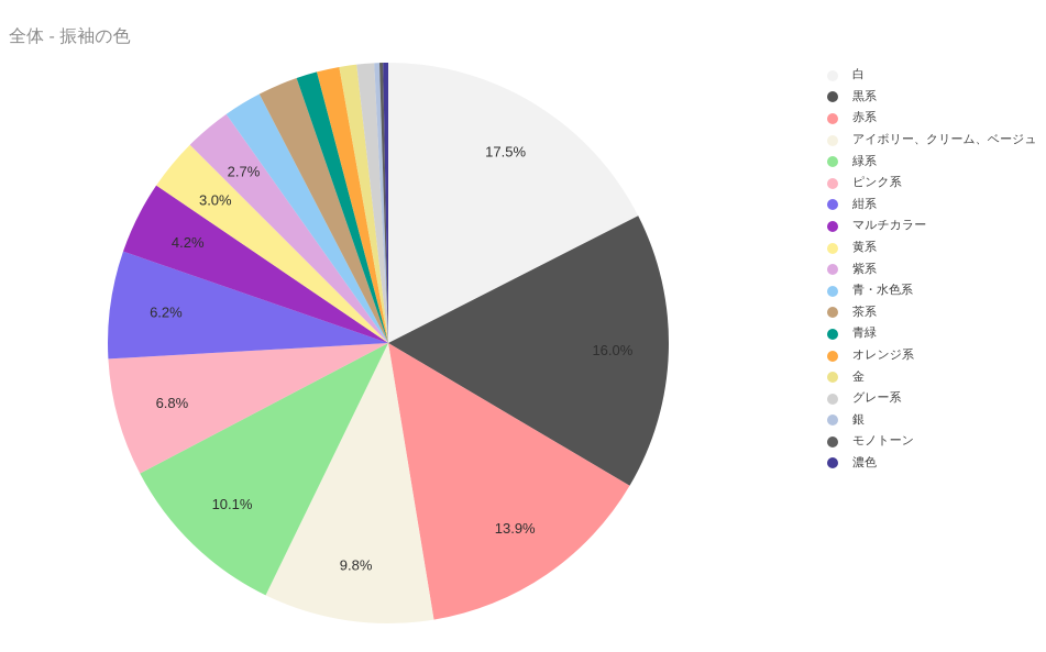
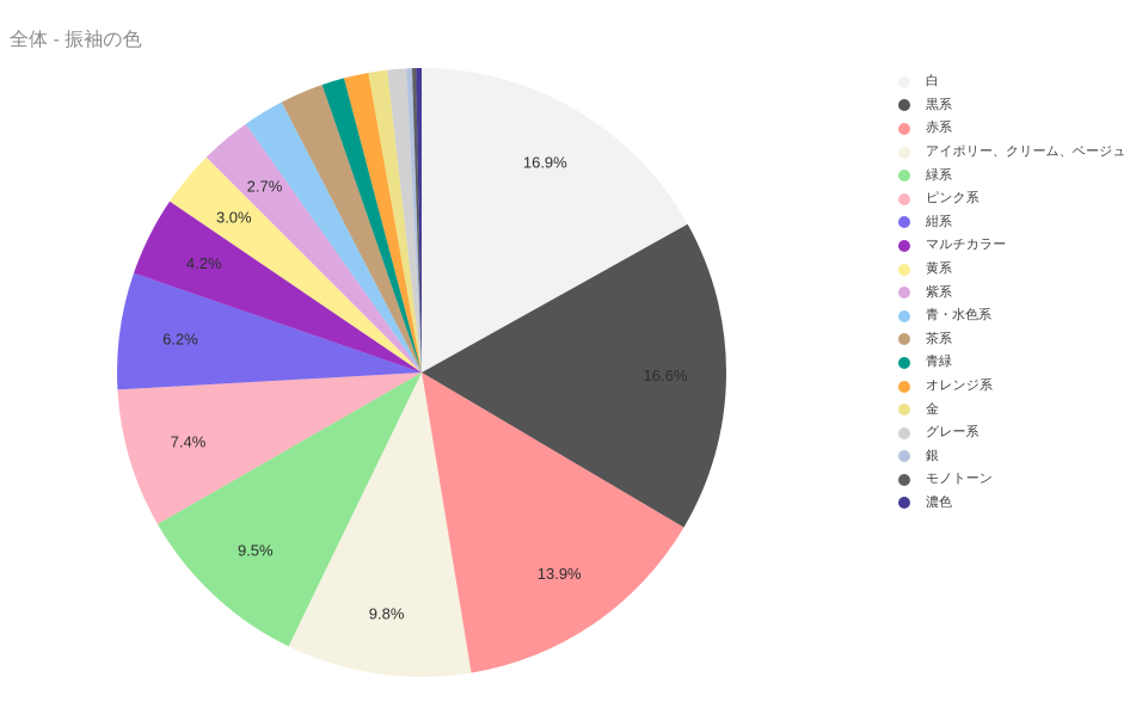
白: 17.5% -> 16.9%
黒系: 16.0% -> 16.6%
緑系: 10.1% -> 9.5%
ピンク系: 6.8% -> 7.4%
